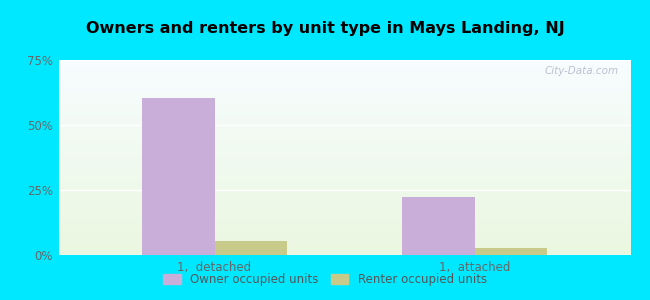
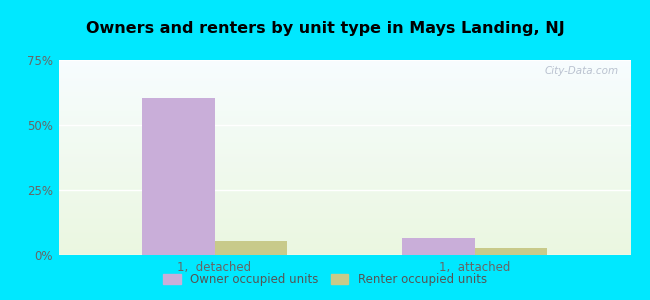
Owner occupied units/1, attached: 22.5% -> 6.5%
